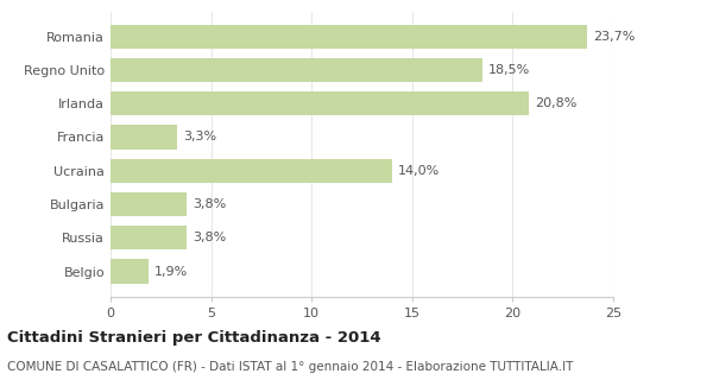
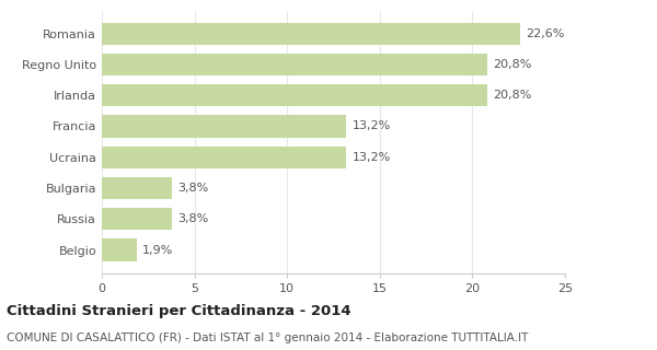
Romania: 23,7% -> 22,6%
Regno Unito: 18,5% -> 20,8%
Francia: 3,3% -> 13,2%
Ucraina: 14,0% -> 13,2%
